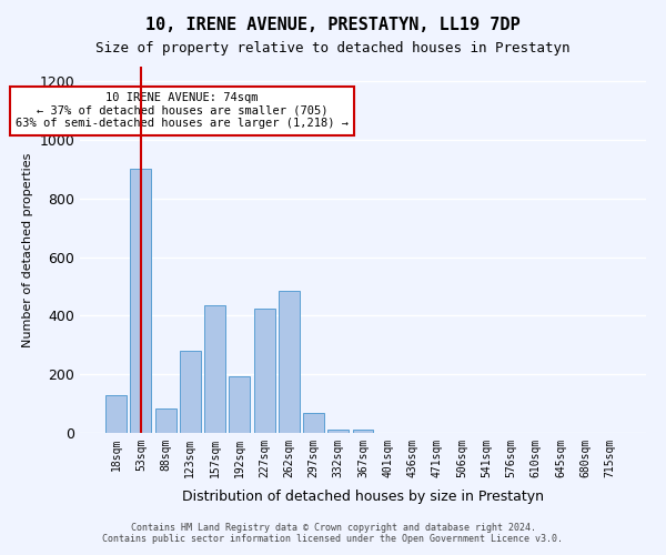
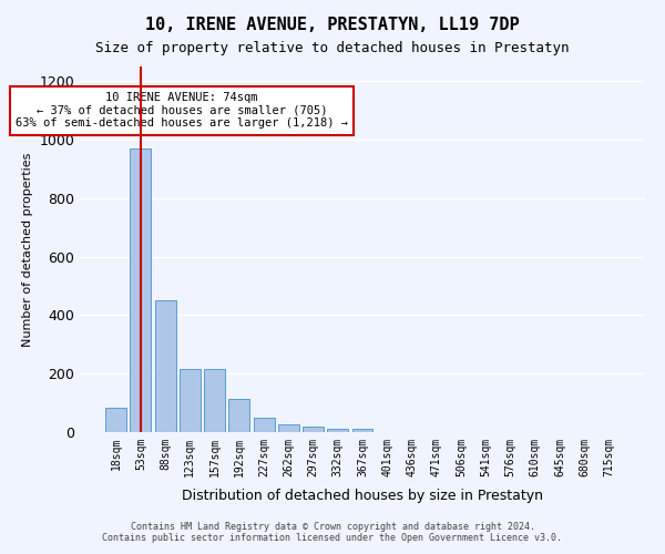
18sqm: 130 -> 85
53sqm: 900 -> 970
88sqm: 85 -> 450
123sqm: 280 -> 215
157sqm: 435 -> 215
192sqm: 195 -> 115
227sqm: 425 -> 50
262sqm: 485 -> 25
297sqm: 70 -> 18
